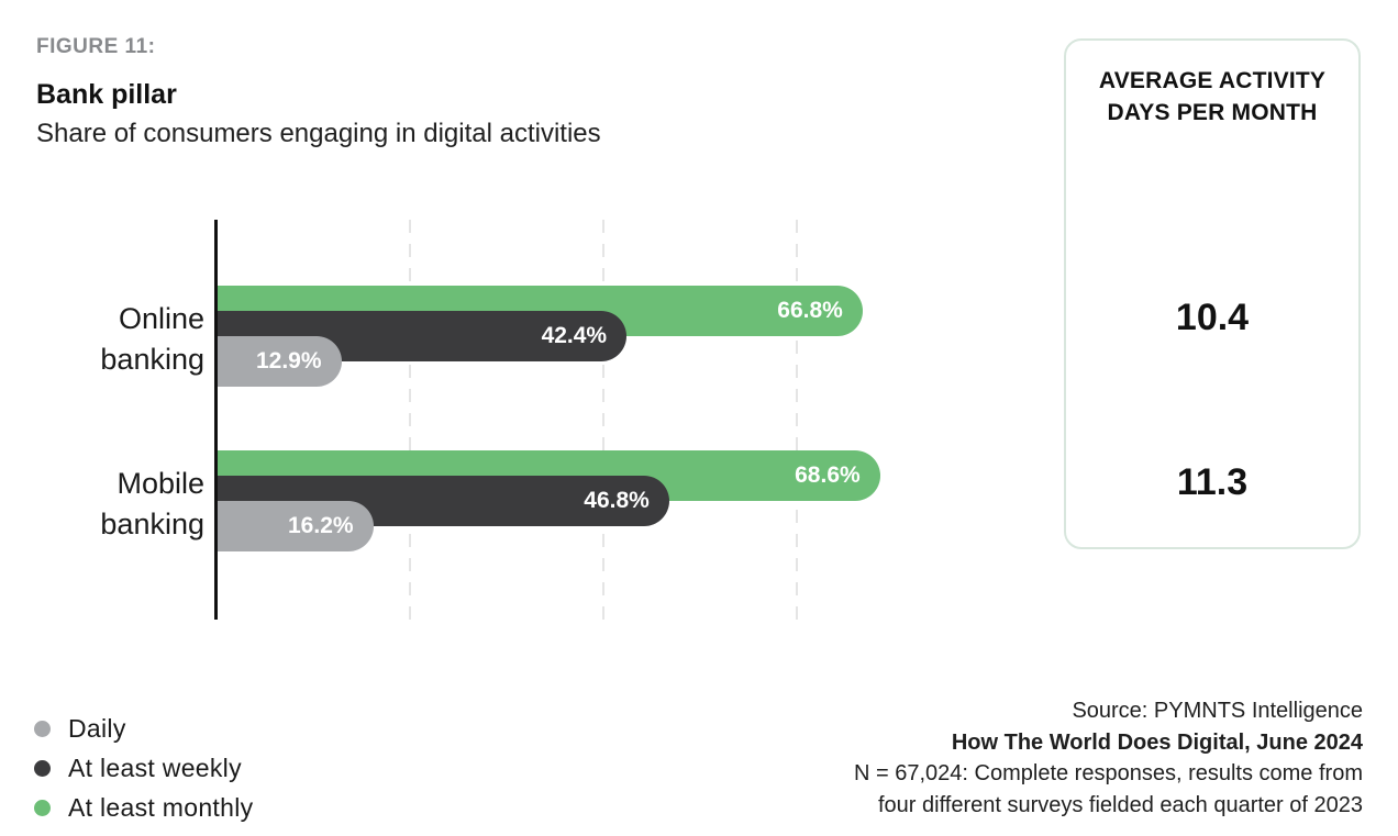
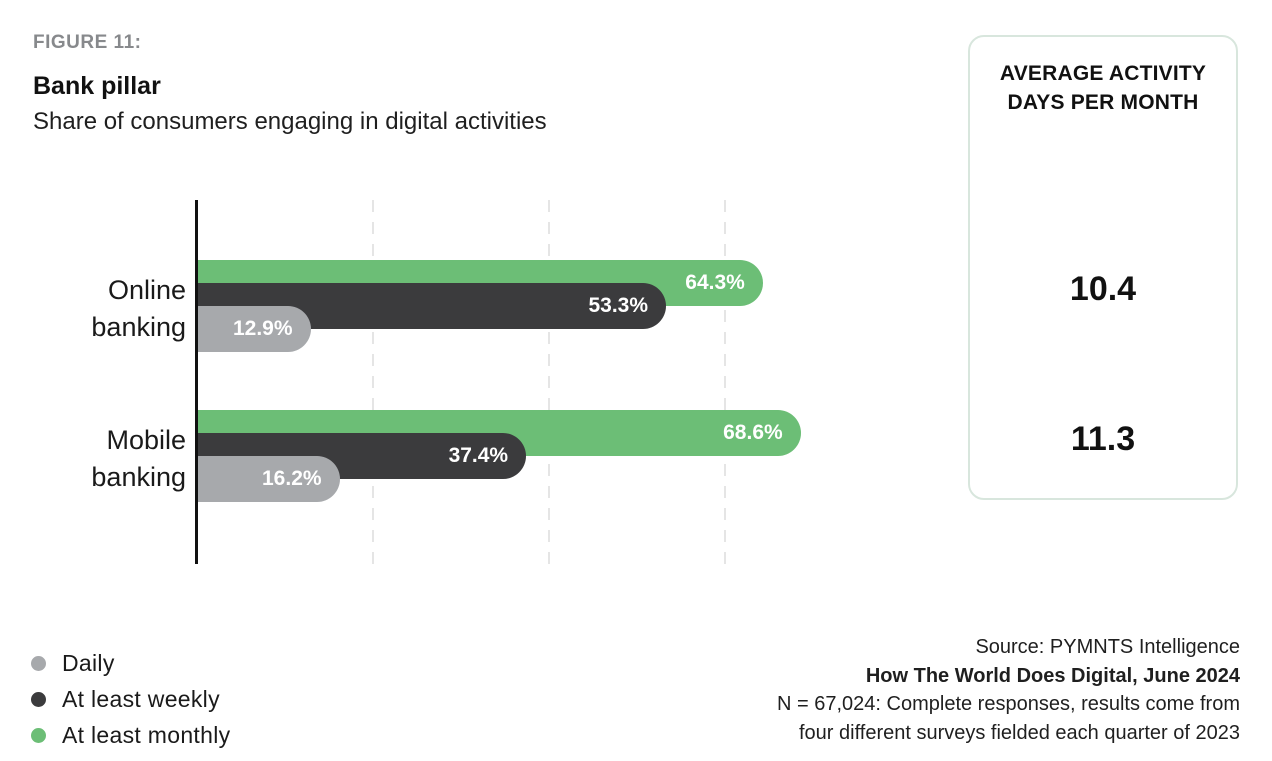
At least weekly/Online banking: 42.4% -> 53.3%
At least monthly/Online banking: 66.8% -> 64.3%
At least weekly/Mobile banking: 46.8% -> 37.4%
